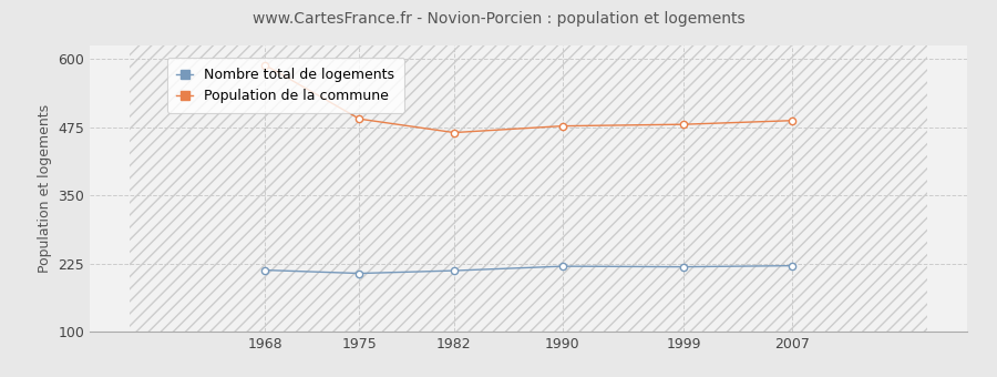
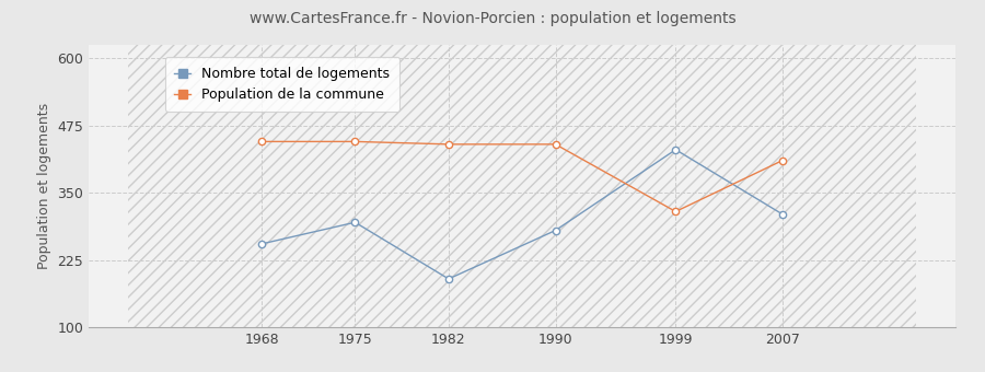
Nombre total de logements/1968: 213 -> 255
Population de la commune/1968: 589 -> 445
Nombre total de logements/1975: 207 -> 295
Population de la commune/1975: 490 -> 445
Nombre total de logements/1982: 212 -> 190
Population de la commune/1982: 465 -> 440
Nombre total de logements/1990: 220 -> 280
Population de la commune/1990: 477 -> 440
Nombre total de logements/1999: 219 -> 430
Population de la commune/1999: 480 -> 315
Nombre total de logements/2007: 221 -> 310
Population de la commune/2007: 487 -> 410
